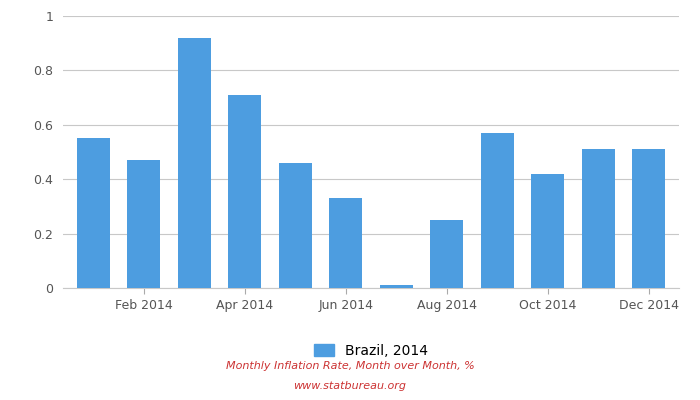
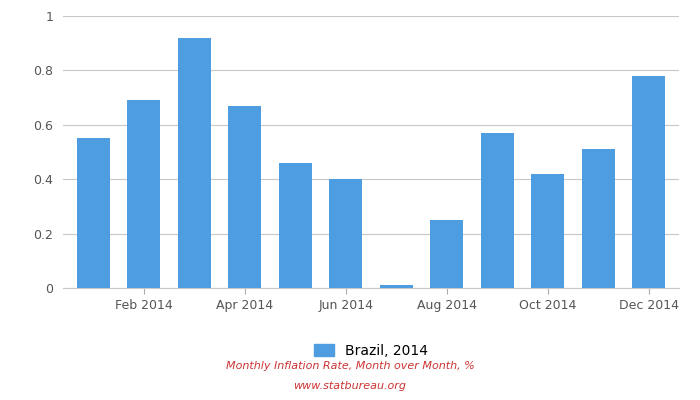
Feb 2014: 0.47 -> 0.69
Apr 2014: 0.71 -> 0.67
Jun 2014: 0.33 -> 0.40
Dec 2014: 0.51 -> 0.78
